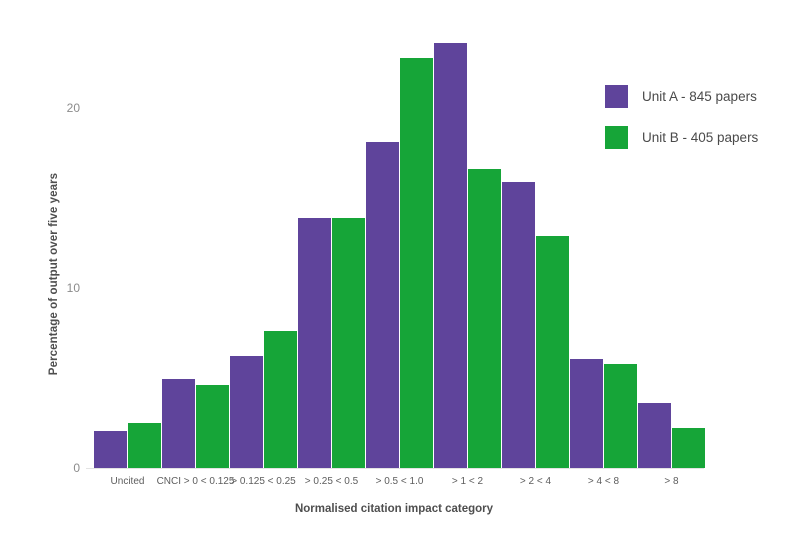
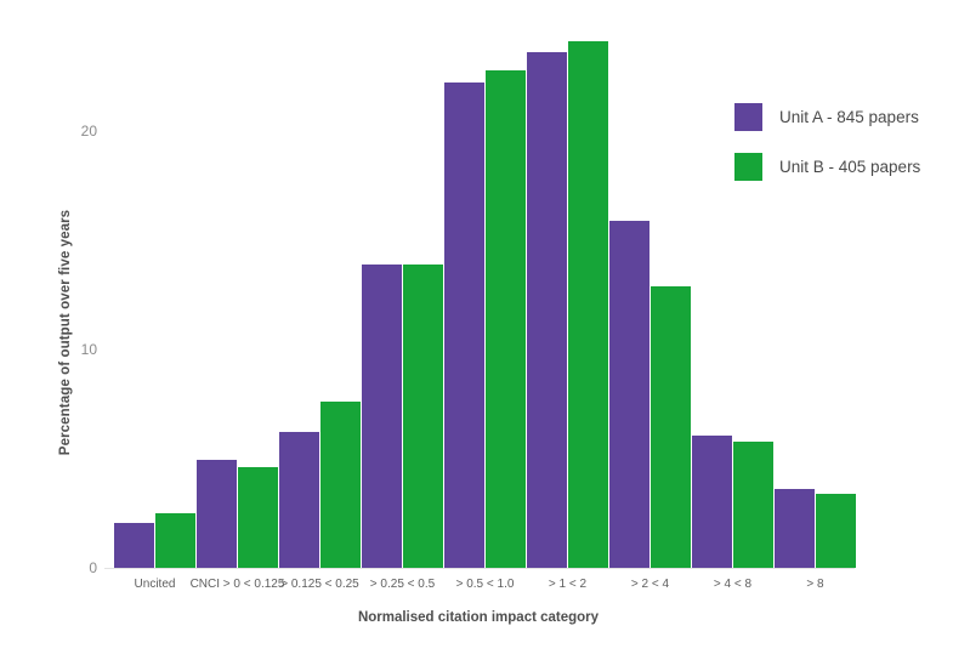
Unit A - 845 papers/> 0.5 < 1.0: 18.1 -> 22.2
Unit B - 405 papers/> 1 < 2: 16.6 -> 24.1
Unit B - 405 papers/> 8: 2.2 -> 3.4
